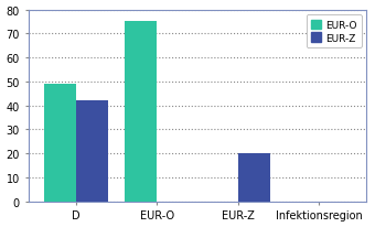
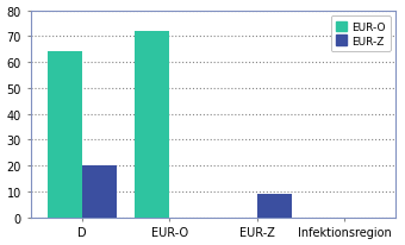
EUR-O/D: 49 -> 64
EUR-Z/D: 42 -> 20
EUR-O/EUR-O: 75 -> 72
EUR-Z/EUR-Z: 20 -> 9
